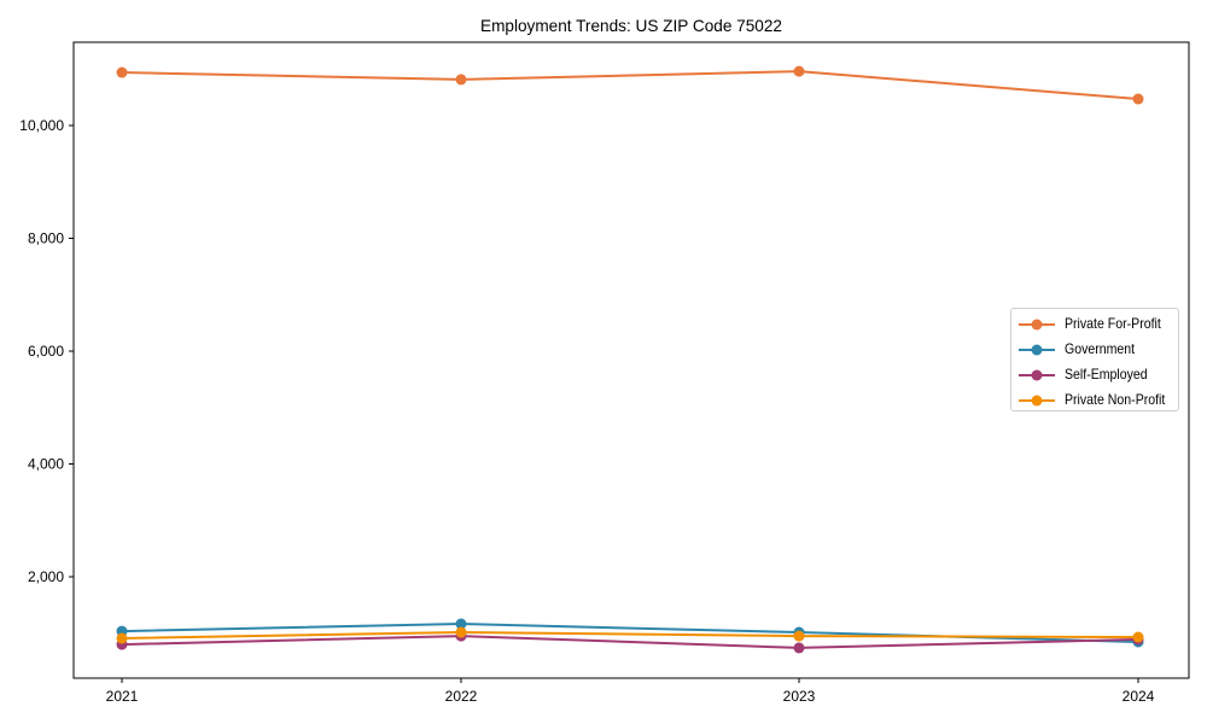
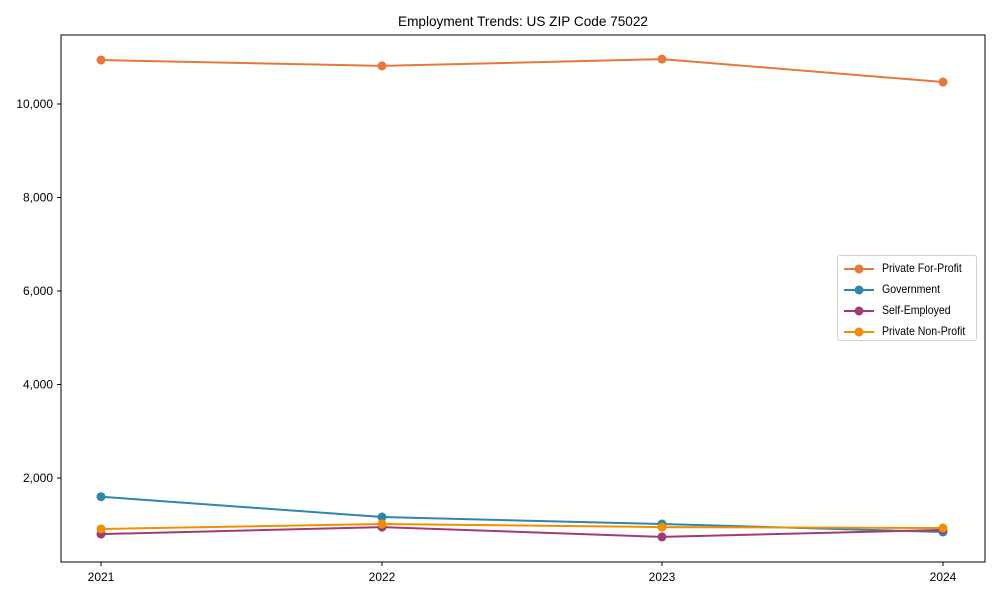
Government/2021: 1000 -> 1600
